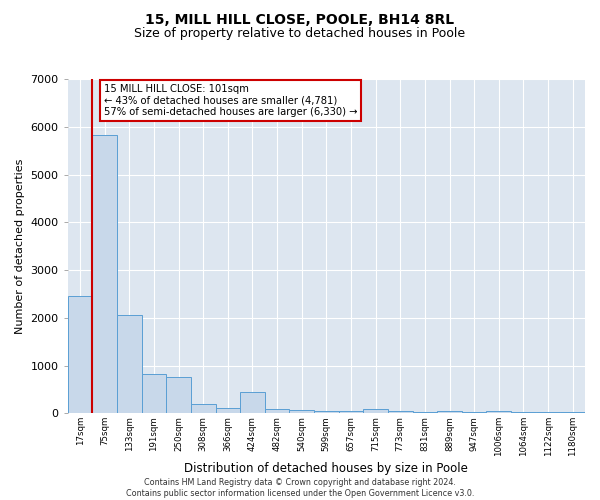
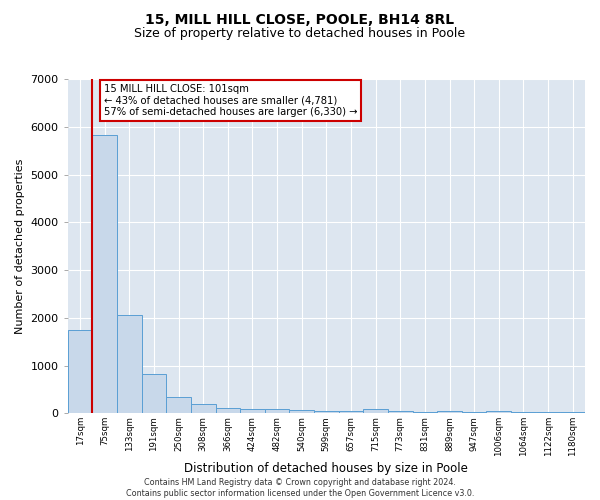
17sqm: 2450 -> 1750
250sqm: 750 -> 340
424sqm: 450 -> 100
